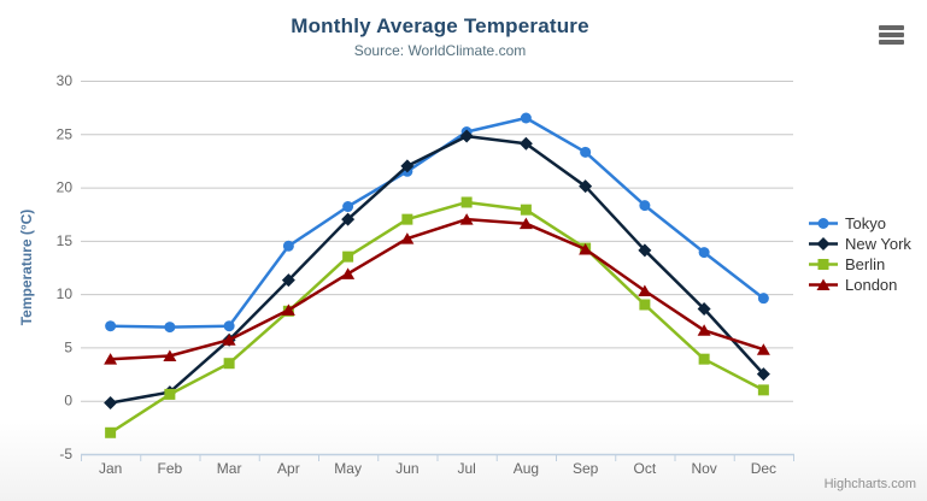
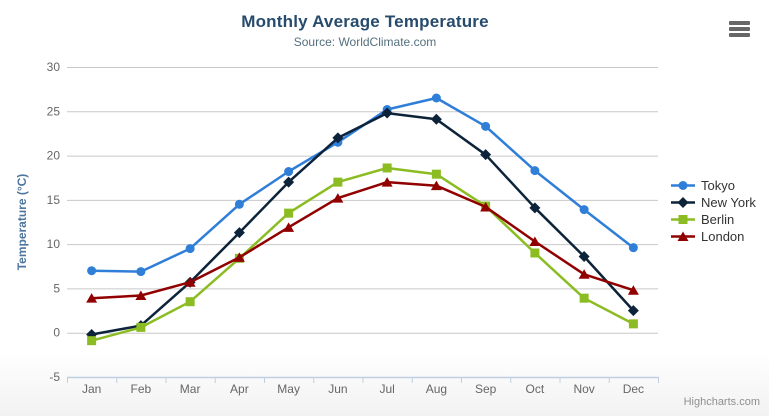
Berlin/Jan: -3 -> -1
Tokyo/Mar: 7 -> 10
